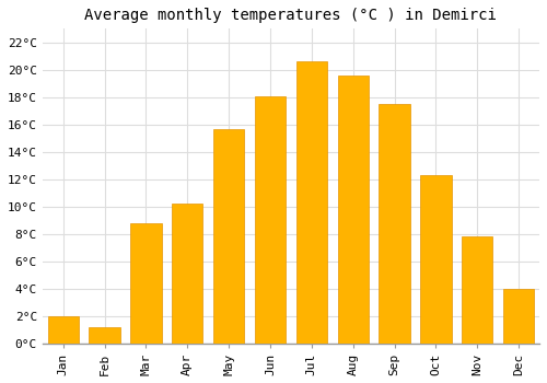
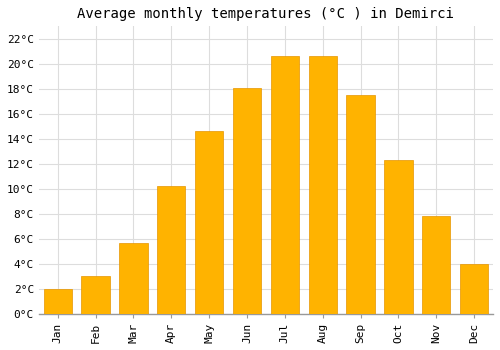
Feb: 1.2°C -> 3.0°C
Mar: 8.8°C -> 5.7°C
May: 15.7°C -> 14.6°C
Aug: 19.6°C -> 20.6°C
